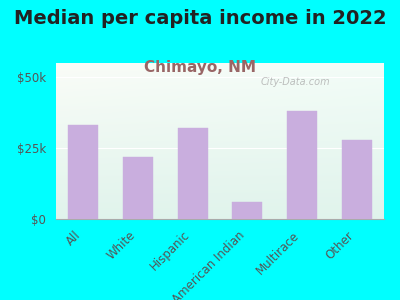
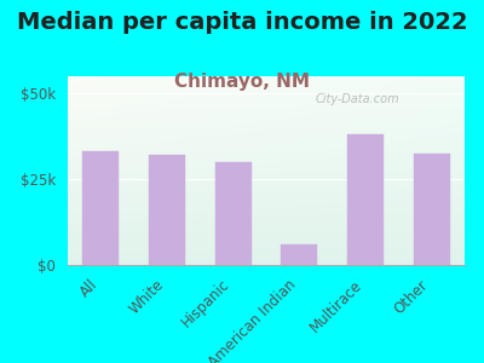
White: $22.0k -> $32.0k
Hispanic: $32.0k -> $30.0k
Other: $28.0k -> $32.5k
